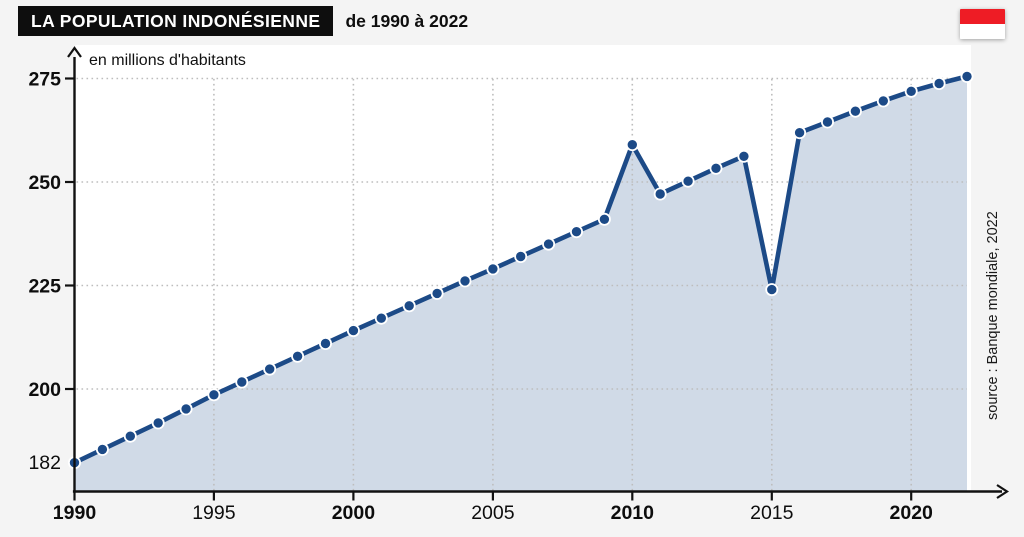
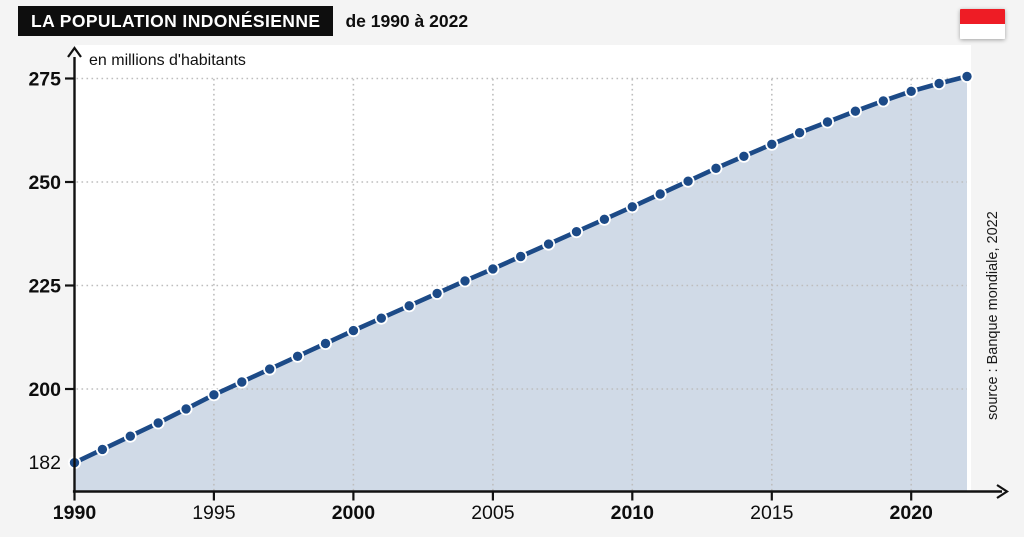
2010: 259 -> 244
2015: 224 -> 259
